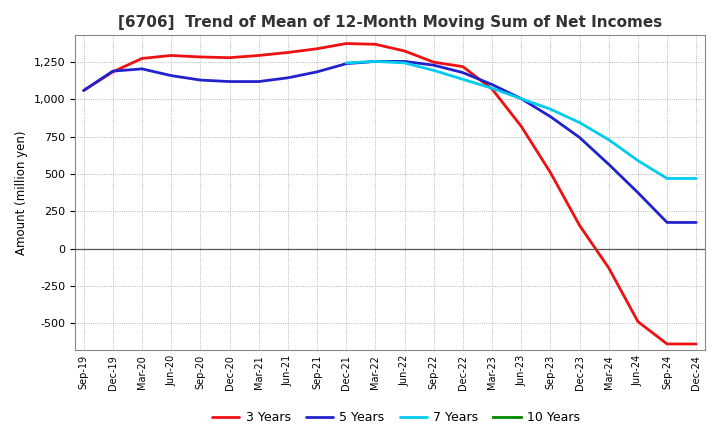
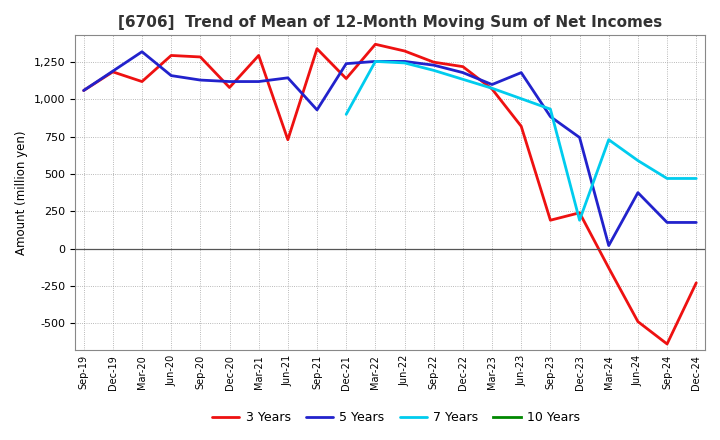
3 Years/Mar-20: 1,280 -> 1,120
5 Years/Mar-20: 1,200 -> 1,320
3 Years/Dec-20: 1,280 -> 1,080
3 Years/Jun-21: 1,320 -> 730
5 Years/Sep-21: 1,180 -> 930
3 Years/Dec-21: 1,380 -> 1,140
7 Years/Dec-21: 1,240 -> 900
5 Years/Jun-23: 1,000 -> 1,180
3 Years/Sep-23: 510 -> 190
3 Years/Dec-23: 160 -> 240
7 Years/Dec-23: 840 -> 190
5 Years/Mar-24: 560 -> 20
3 Years/Dec-24: -640 -> -230
